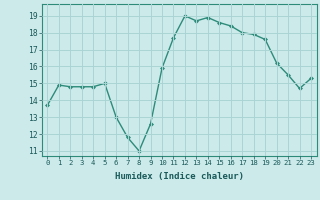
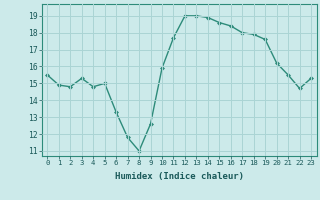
0: 13.7 -> 15.5
3: 14.8 -> 15.3
6: 13.0 -> 13.3
13: 18.7 -> 19.0
